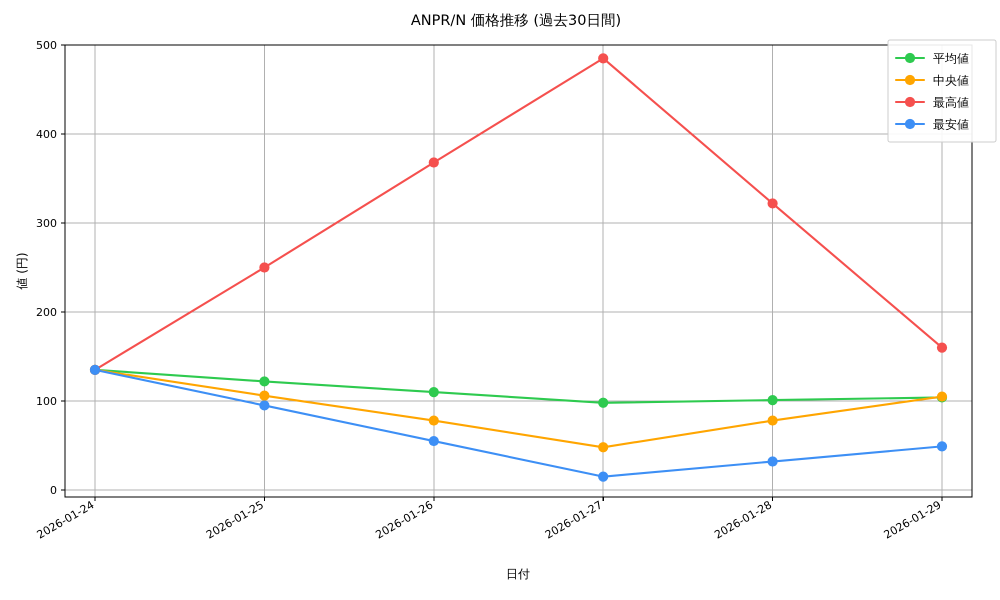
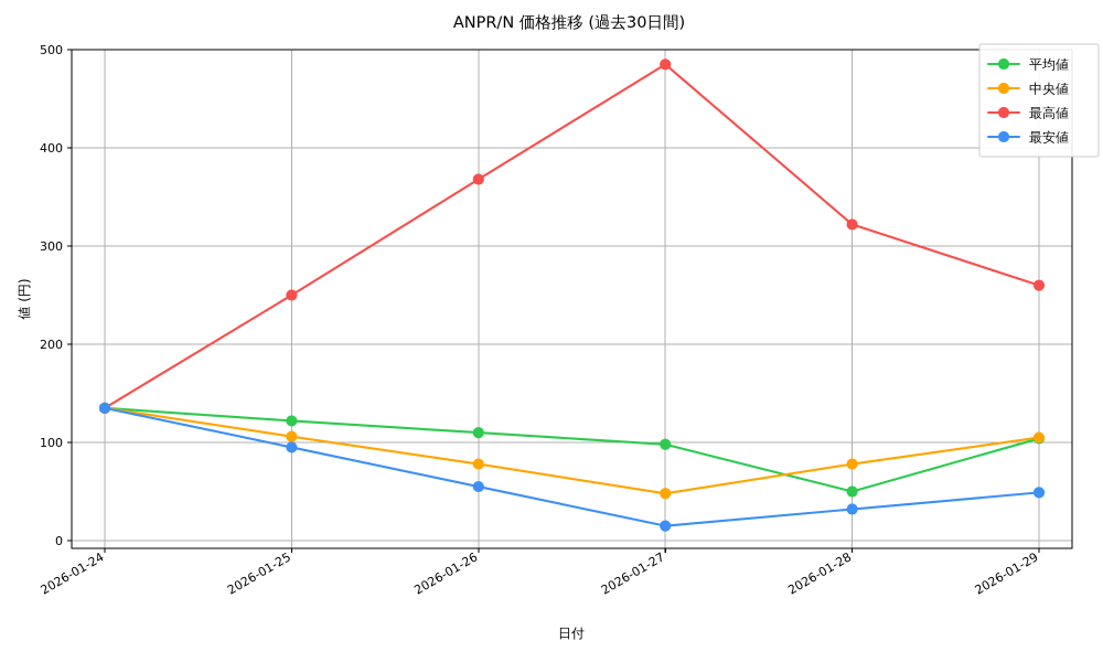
平均値/2026-01-28: 100 -> 50
最高値/2026-01-29: 160 -> 260
